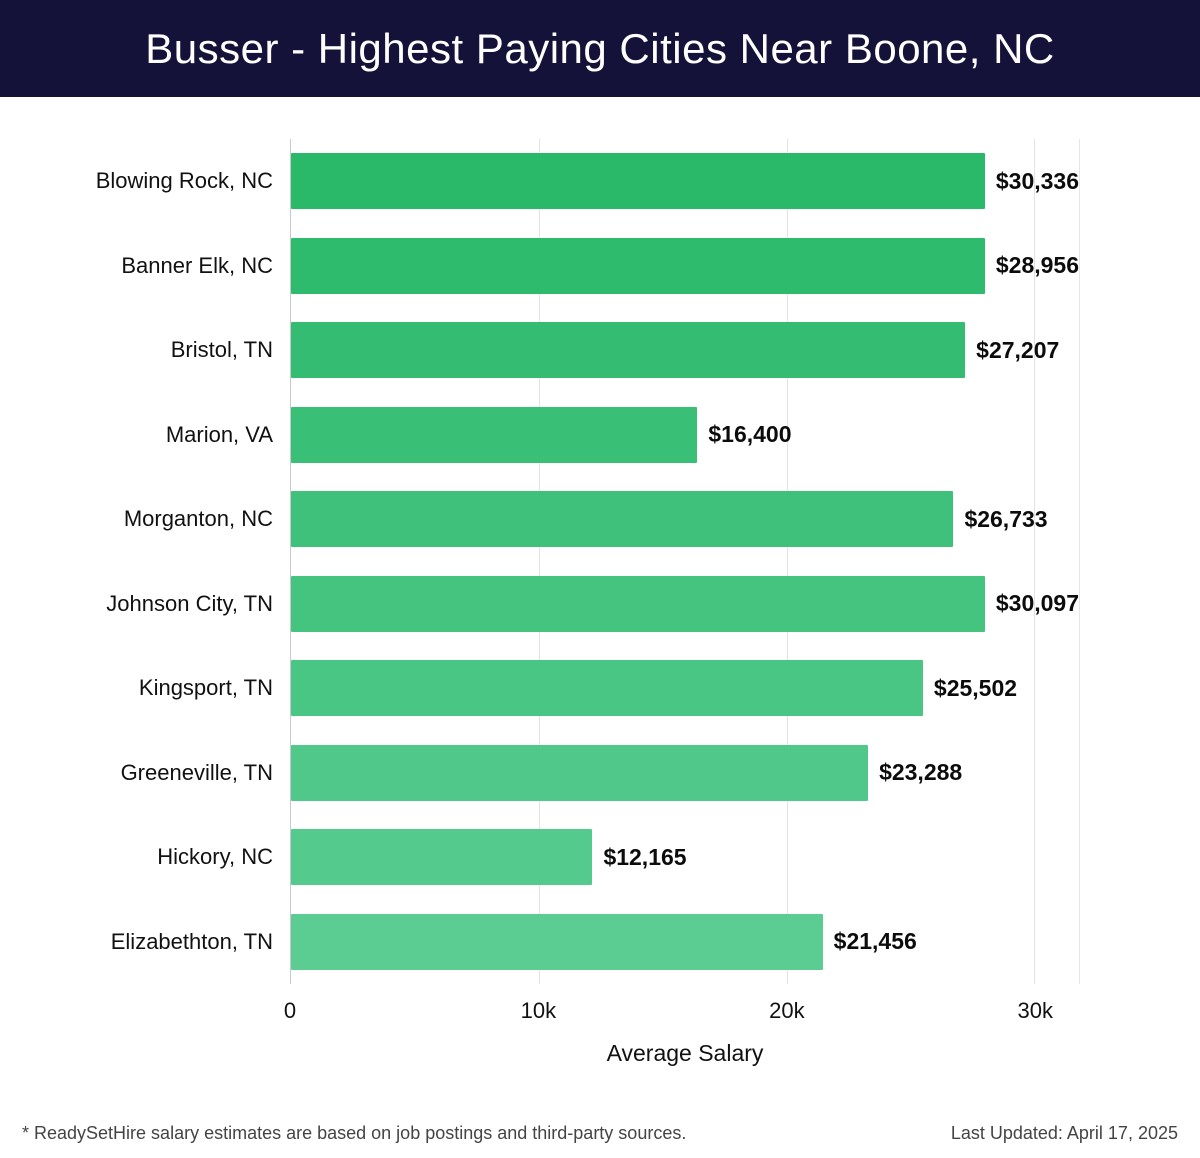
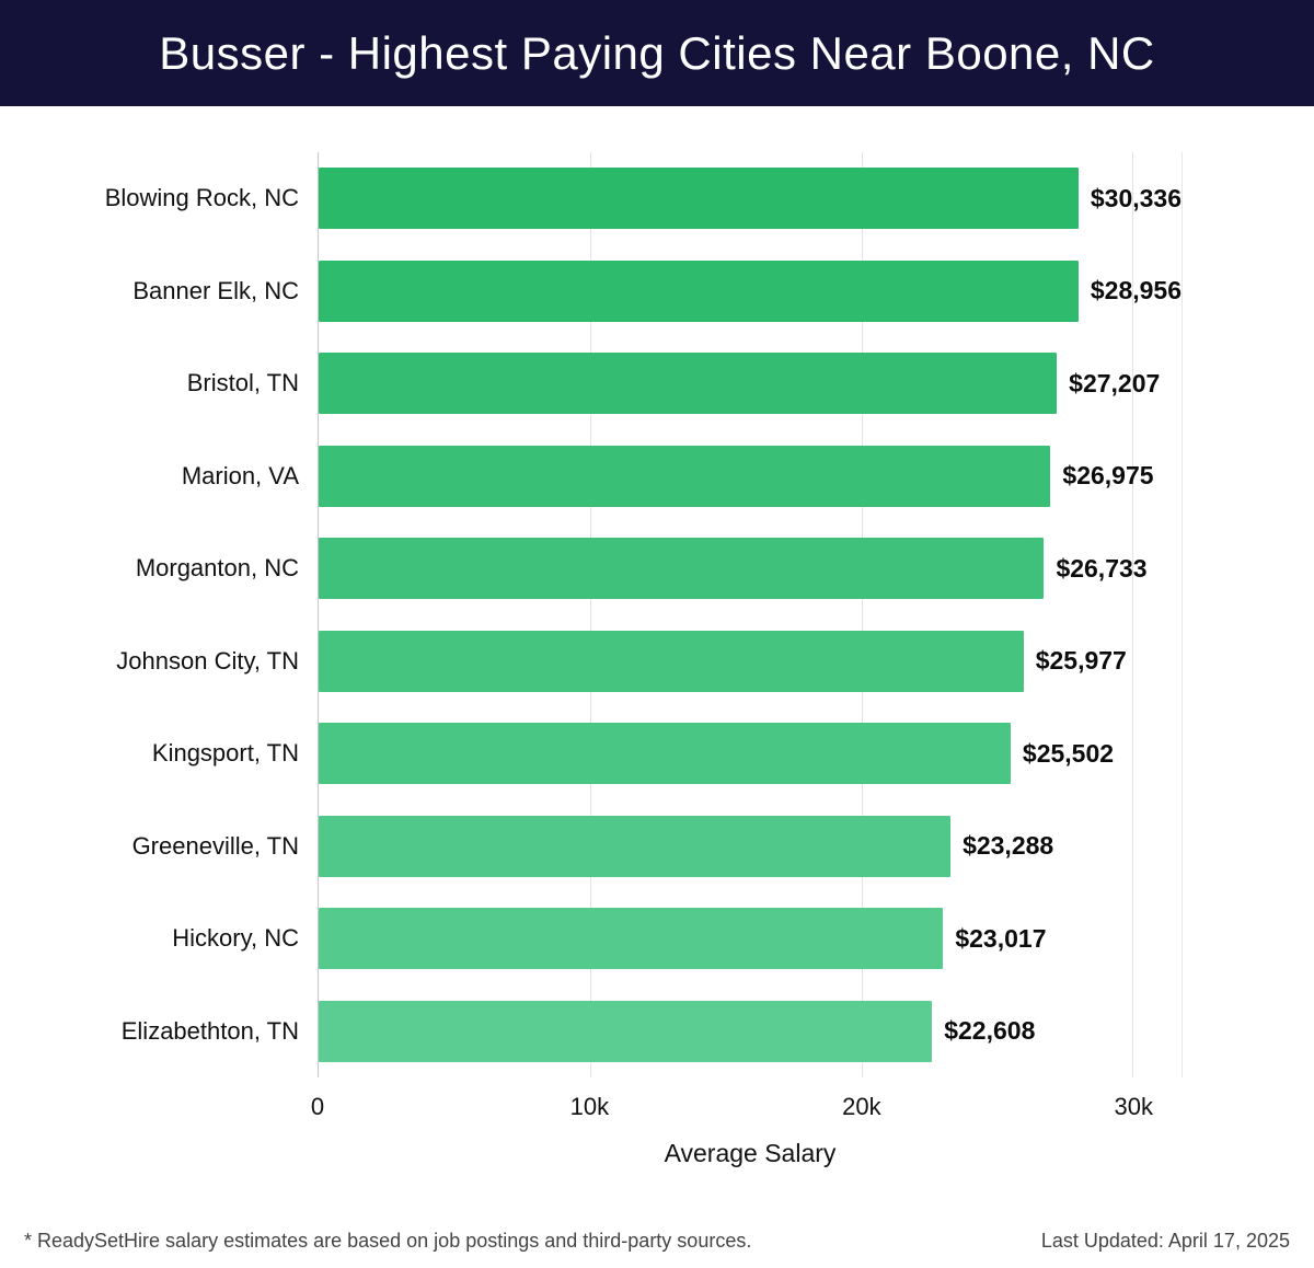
Marion, VA: $16,400 -> $26,975
Johnson City, TN: $30,097 -> $25,977
Hickory, NC: $12,165 -> $23,017
Elizabethton, TN: $21,456 -> $22,608
